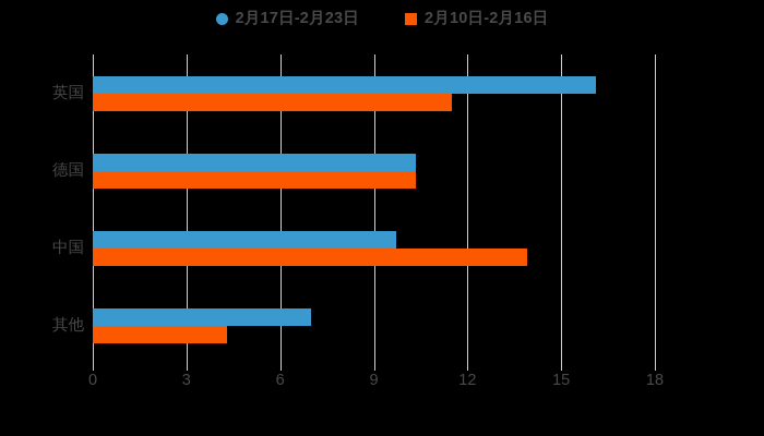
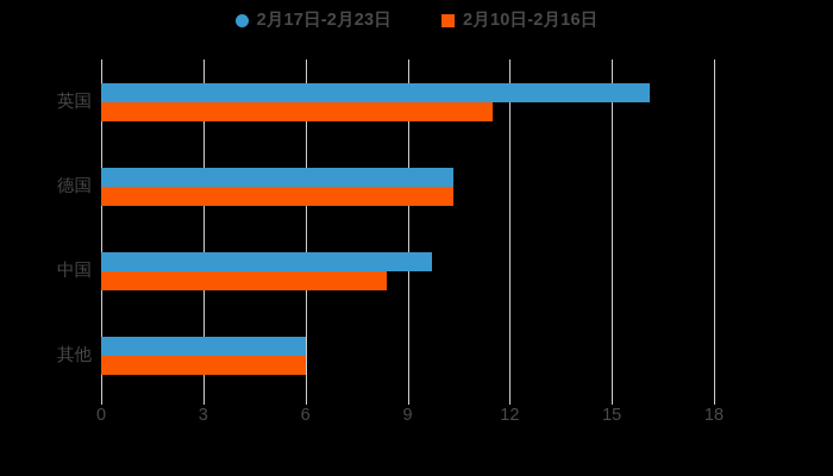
2月10日-2月16日/中国: 13.9 -> 8.4
2月17日-2月23日/其他: 7.0 -> 6.0
2月10日-2月16日/其他: 4.3 -> 6.0
